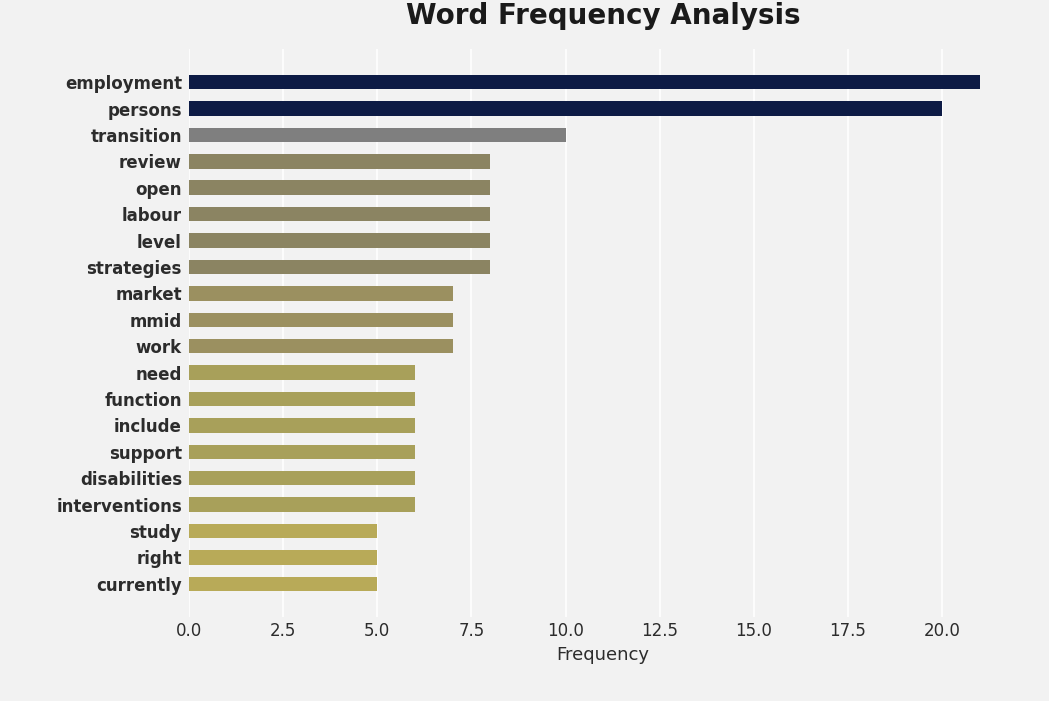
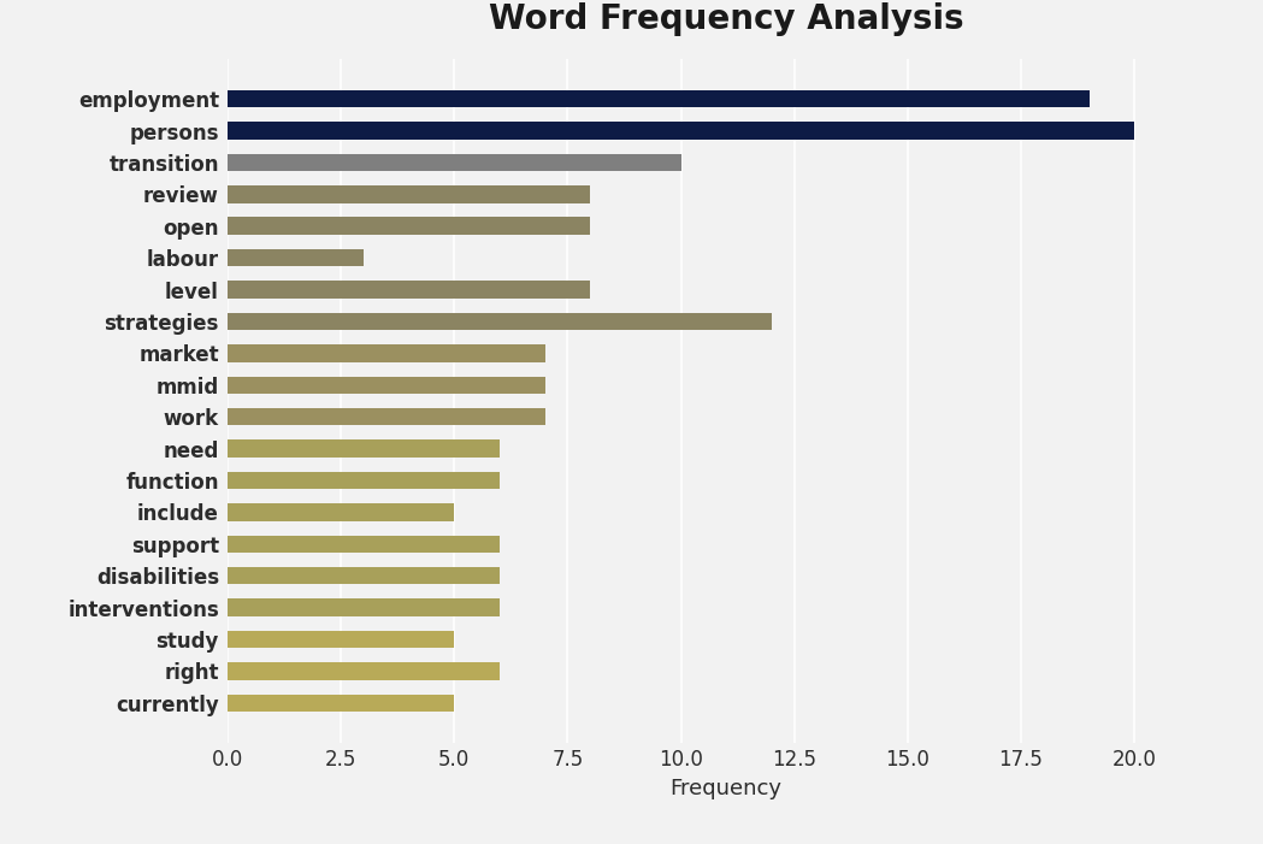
employment: 21 -> 19
labour: 8 -> 3
strategies: 8 -> 12
include: 6 -> 5
right: 5 -> 6
